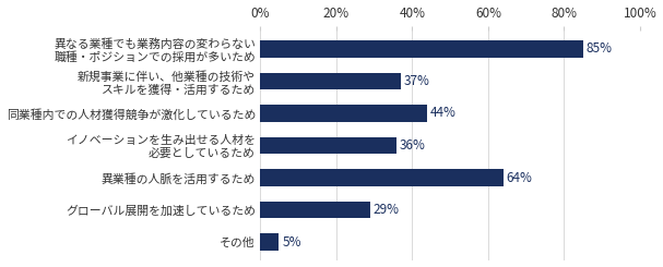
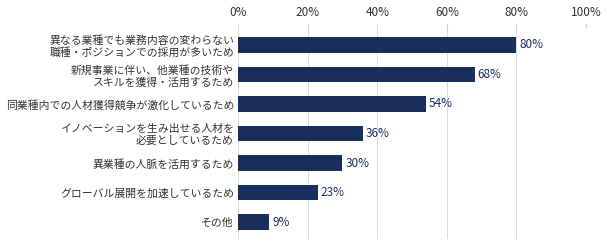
異なる業種でも業務内容の変わらない 職種・ポジションでの採用が多いため: 85% -> 80%
新規事業に伴い、他業種の技術や スキルを獲得・活用するため: 37% -> 68%
同業種内での人材獲得競争が激化しているため: 44% -> 54%
異業種の人脈を活用するため: 64% -> 30%
グローバル展開を加速しているため: 29% -> 23%
その他: 5% -> 9%
